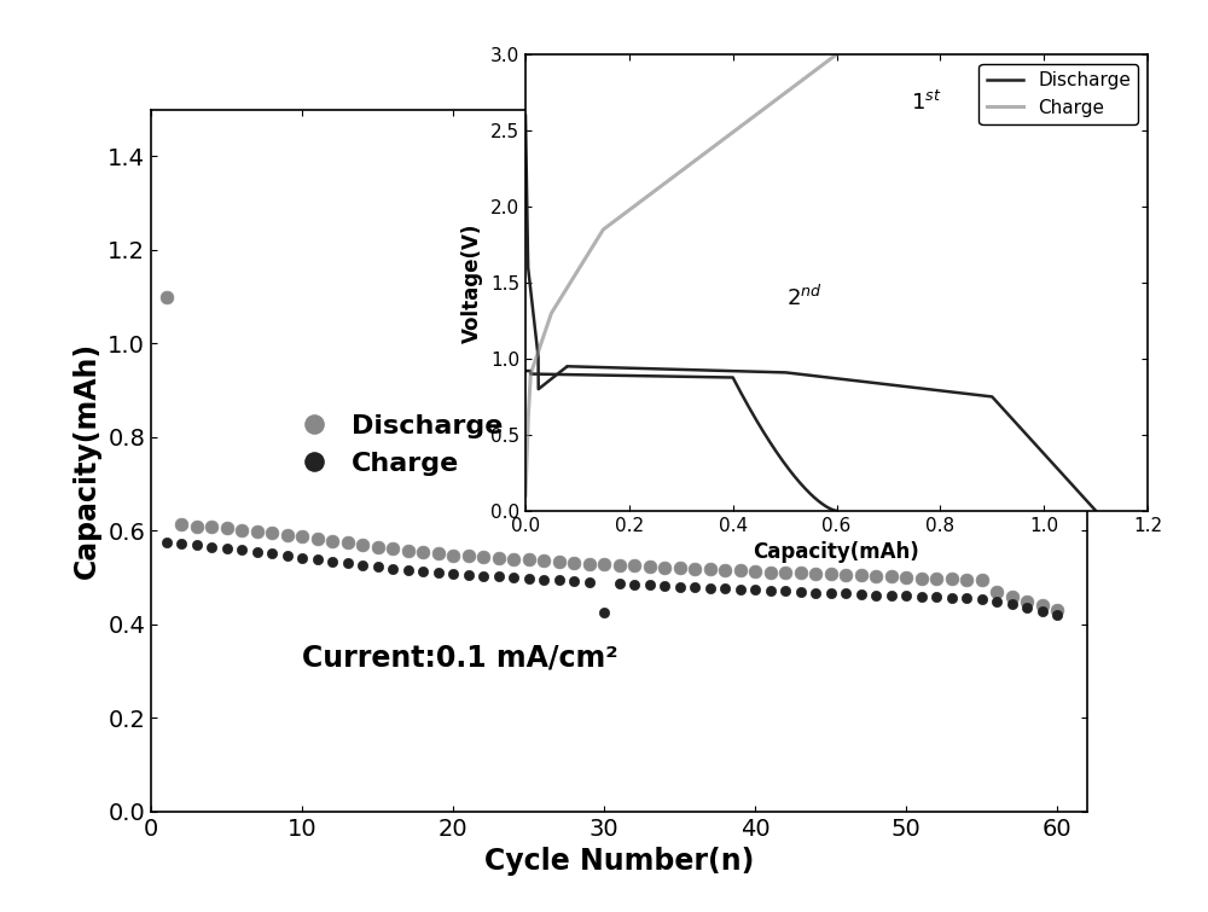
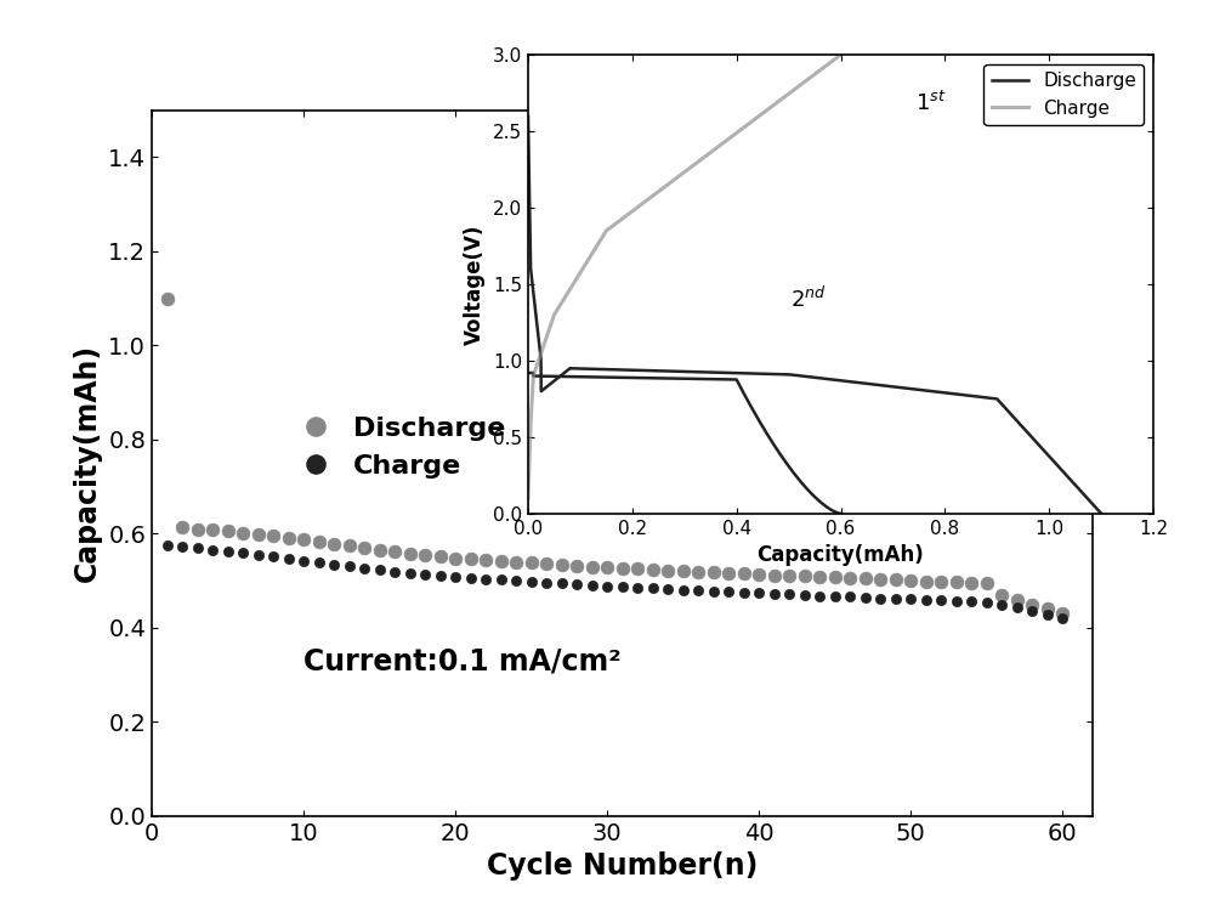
Charge/30: 0.425 -> 0.488
